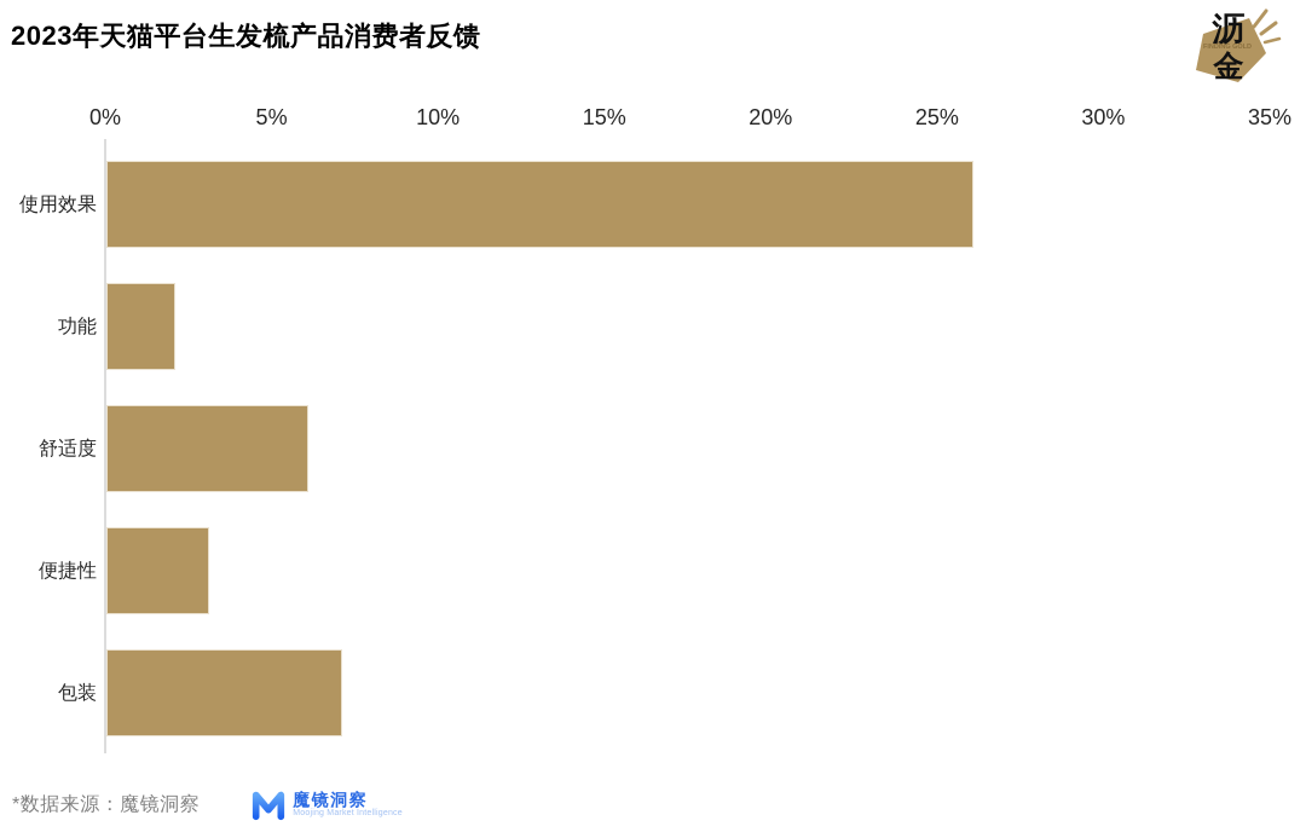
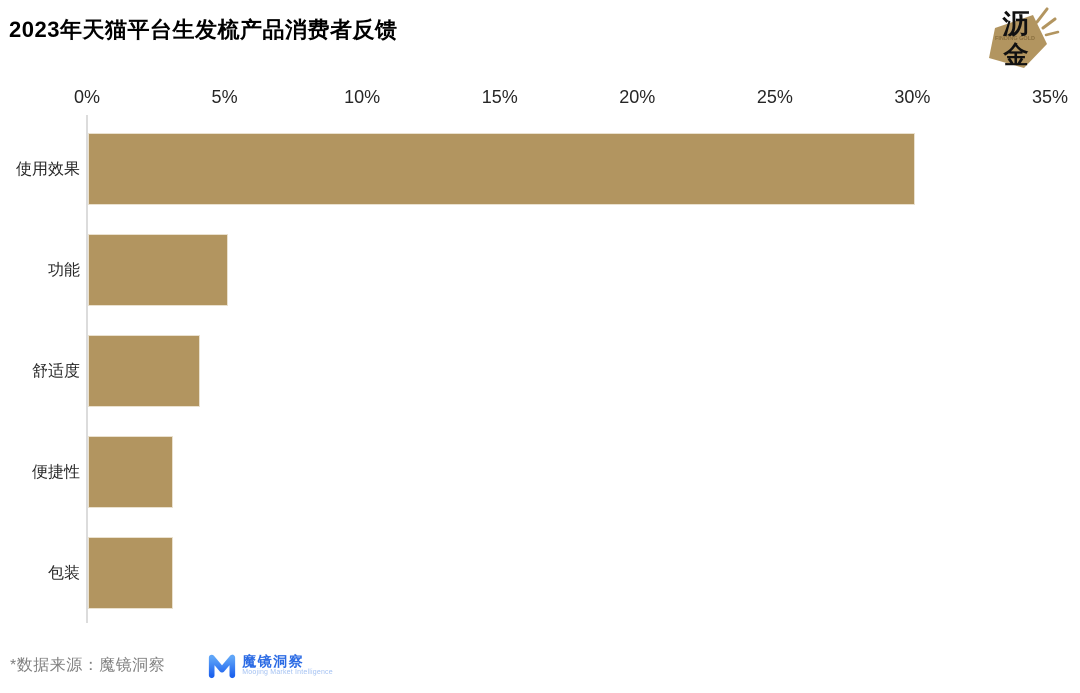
使用效果: 26% -> 30%
功能: 2% -> 5%
舒适度: 6% -> 4%
包装: 7% -> 3%
